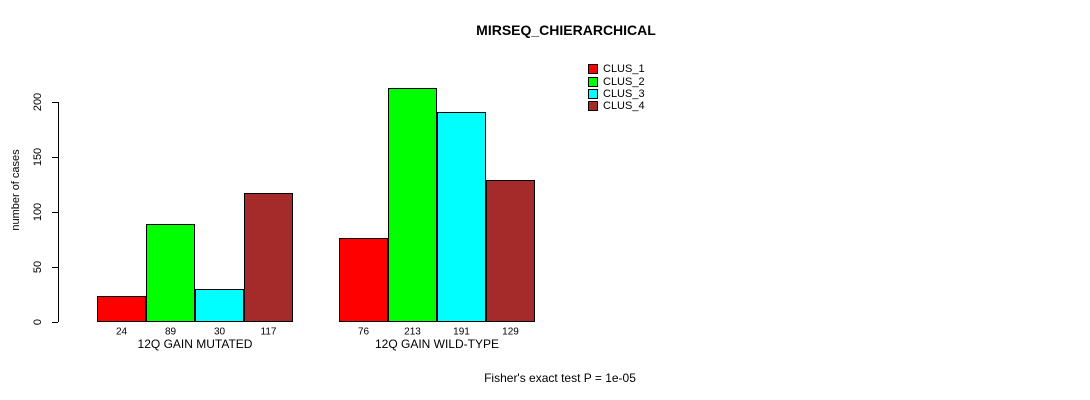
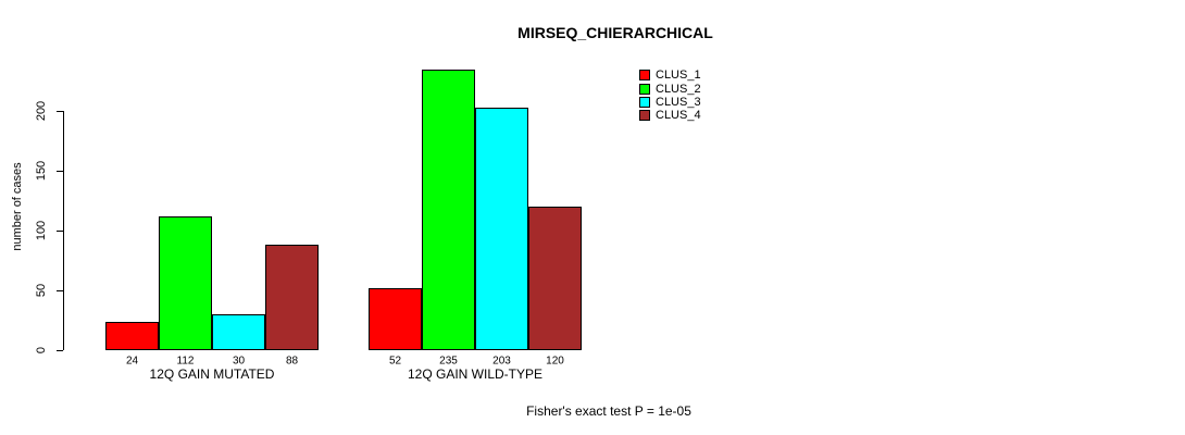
CLUS_2/12Q GAIN MUTATED: 89 -> 112
CLUS_4/12Q GAIN MUTATED: 117 -> 88
CLUS_1/12Q GAIN WILD-TYPE: 76 -> 52
CLUS_2/12Q GAIN WILD-TYPE: 213 -> 235
CLUS_3/12Q GAIN WILD-TYPE: 191 -> 203
CLUS_4/12Q GAIN WILD-TYPE: 129 -> 120
